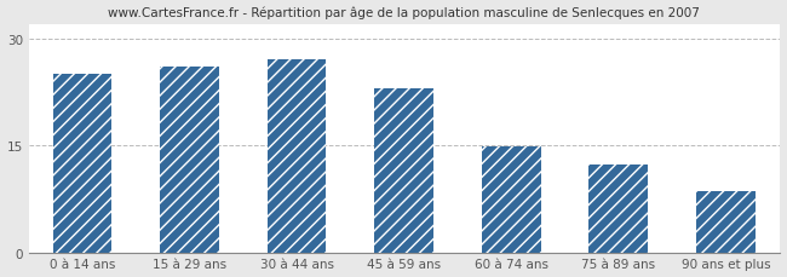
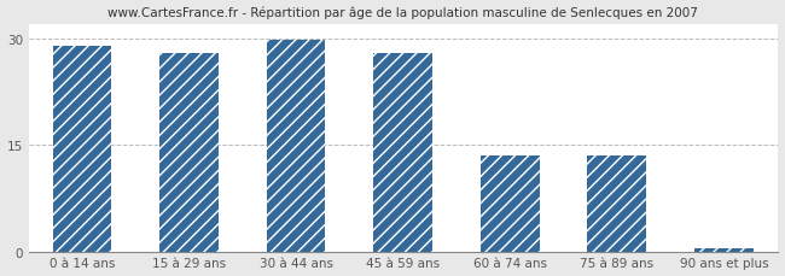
0 à 14 ans: 25.0 -> 29.0
15 à 29 ans: 26.0 -> 28.0
30 à 44 ans: 27.0 -> 29.8
45 à 59 ans: 23.0 -> 28.0
60 à 74 ans: 14.8 -> 13.5
75 à 89 ans: 12.4 -> 13.5
90 ans et plus: 8.6 -> 0.4
